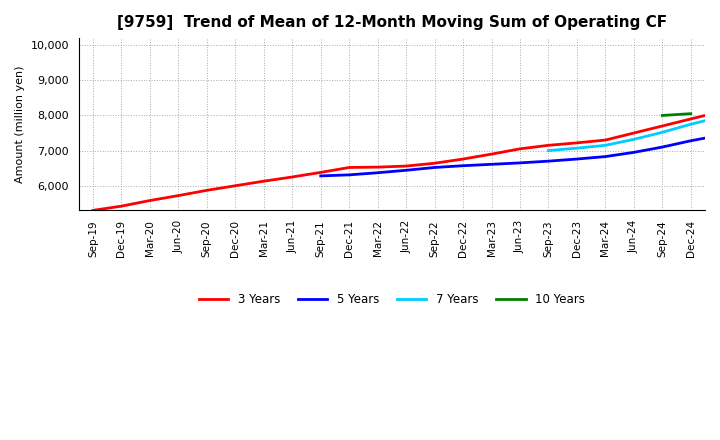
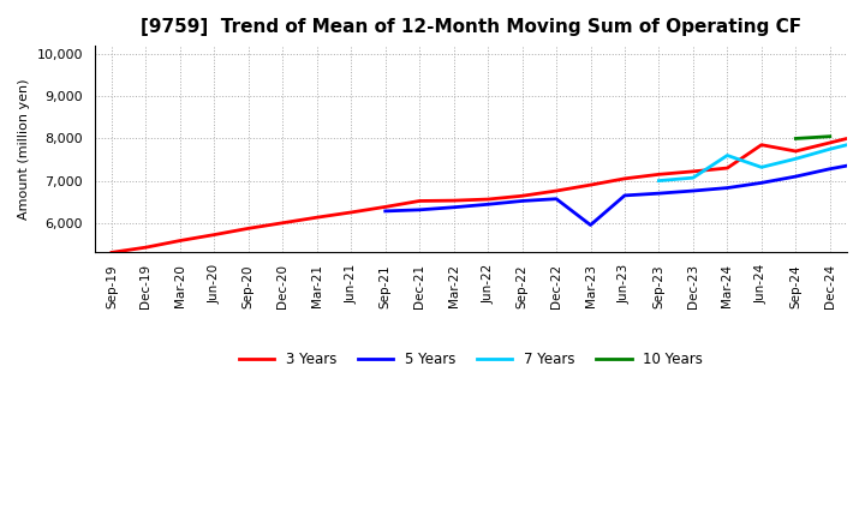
5 Years/Mar-23: 6,610 -> 5,950
7 Years/Mar-24: 7,150 -> 7,600
3 Years/Jun-24: 7,500 -> 7,850
